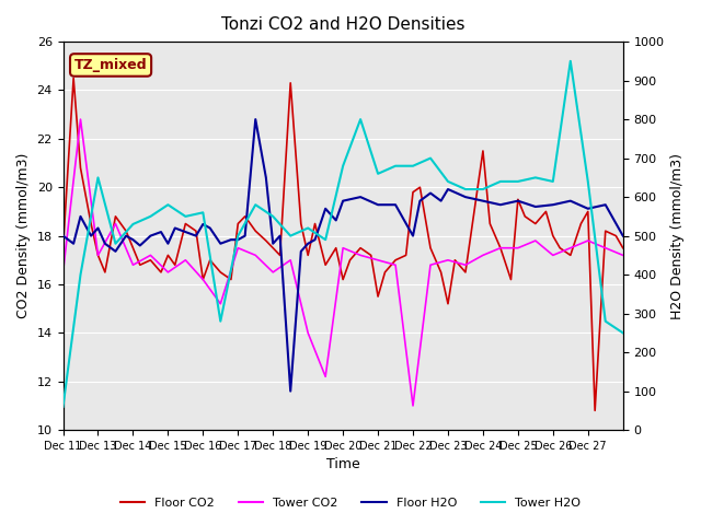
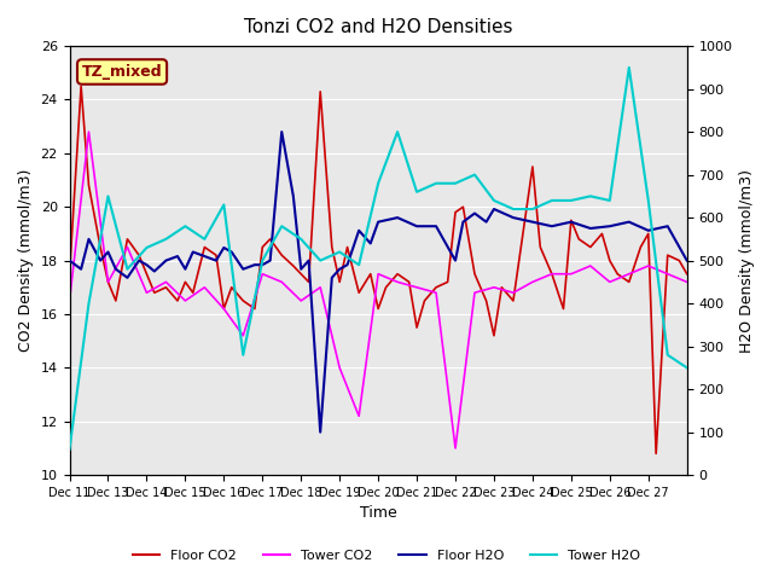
Tower H2O/Dec 16: 560 -> 630
